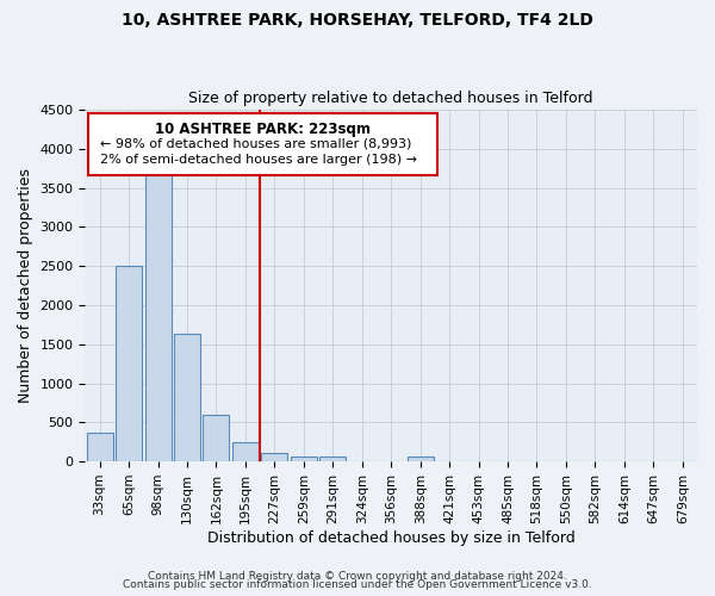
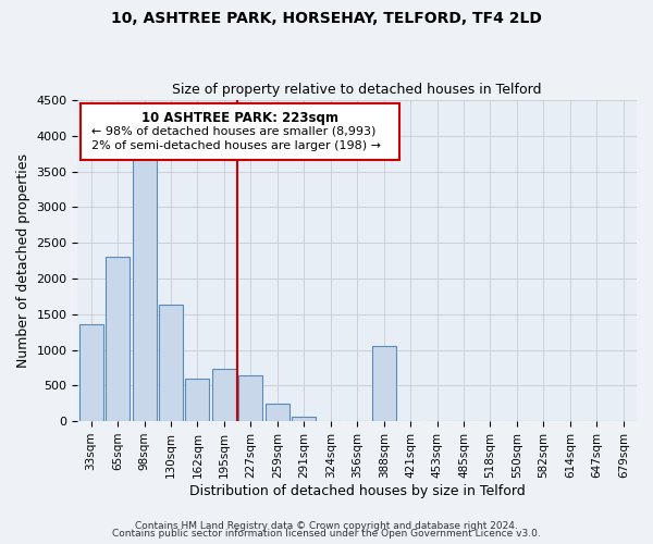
33sqm: 370 -> 1360
65sqm: 2500 -> 2300
195sqm: 240 -> 740
227sqm: 100 -> 640
259sqm: 60 -> 240
388sqm: 60 -> 1060
